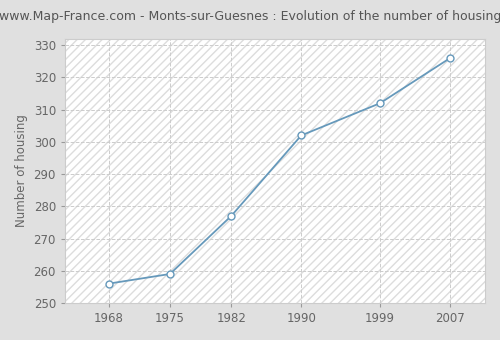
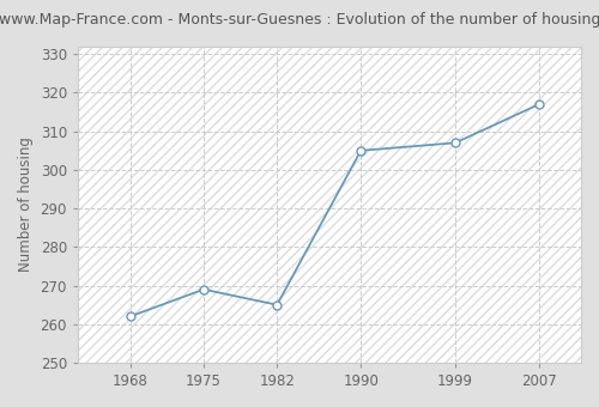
1968: 256 -> 262
1975: 259 -> 269
1982: 277 -> 265
1990: 302 -> 305
1999: 312 -> 307
2007: 326 -> 317
